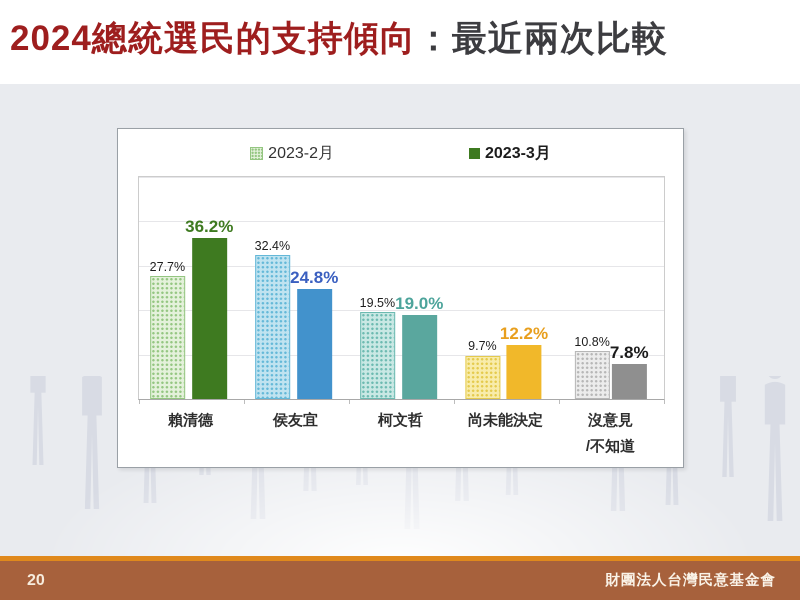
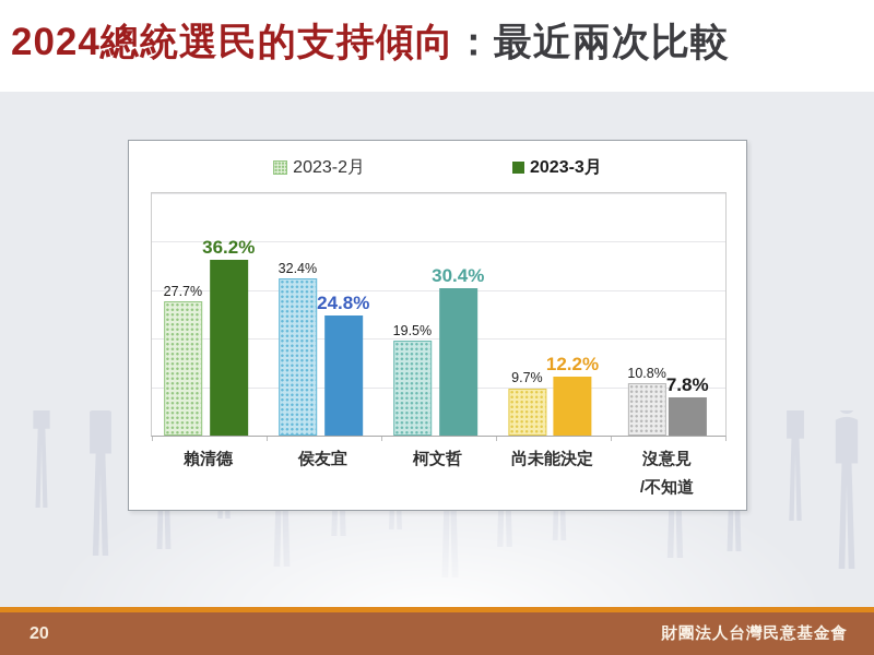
2023-3月/柯文哲: 19.0% -> 30.4%
